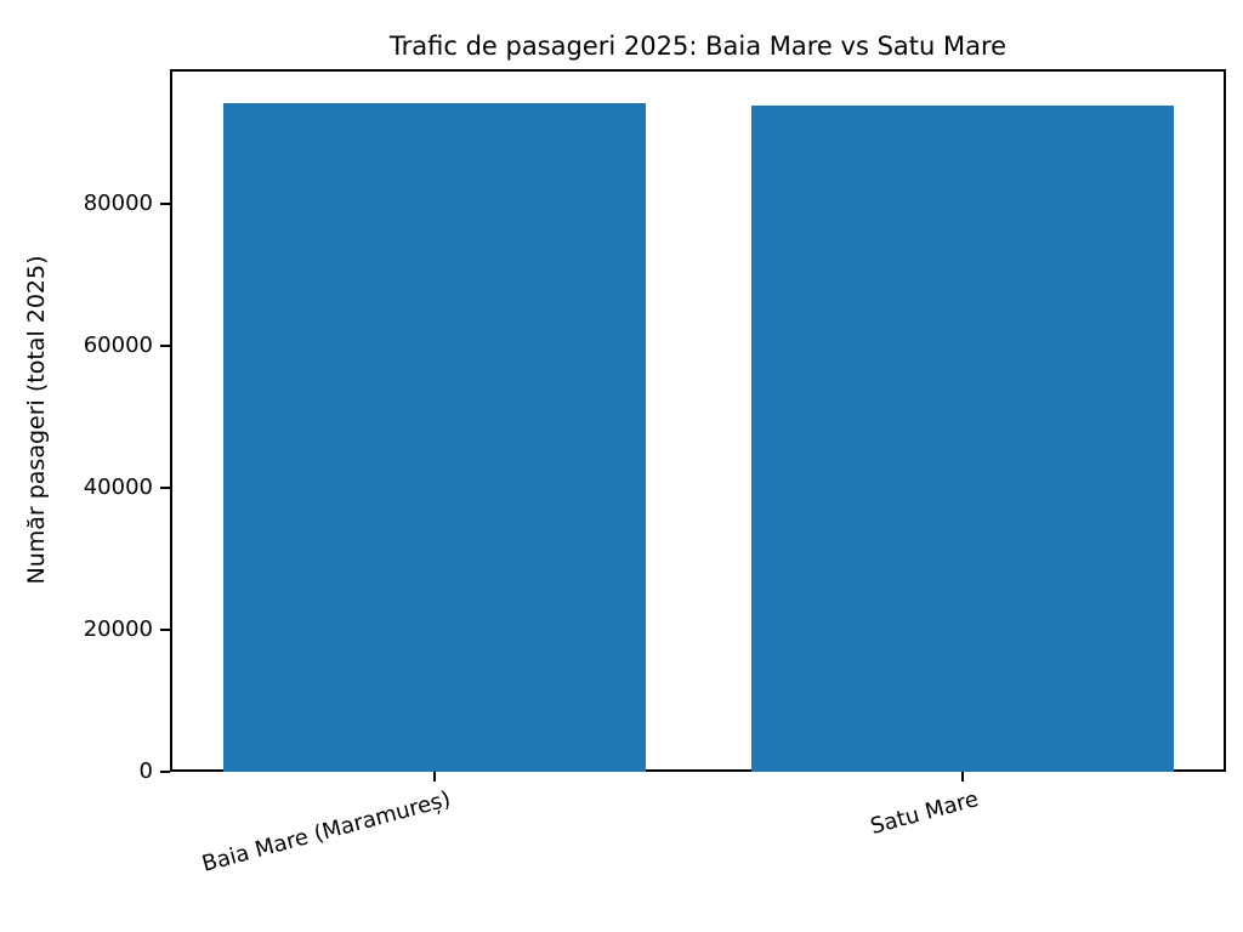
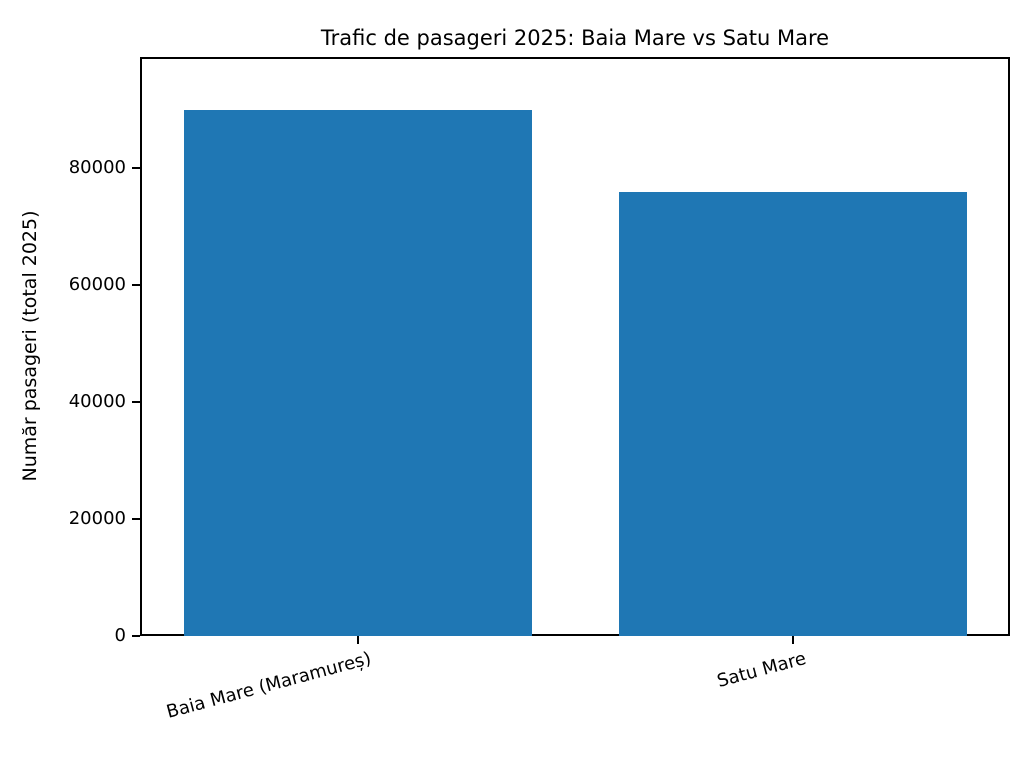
Baia Mare (Maramureș): 94000 -> 90000
Satu Mare: 94000 -> 76000
